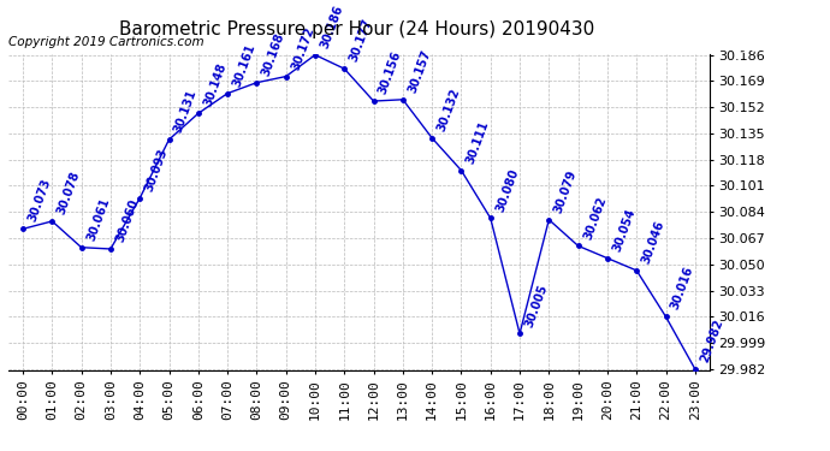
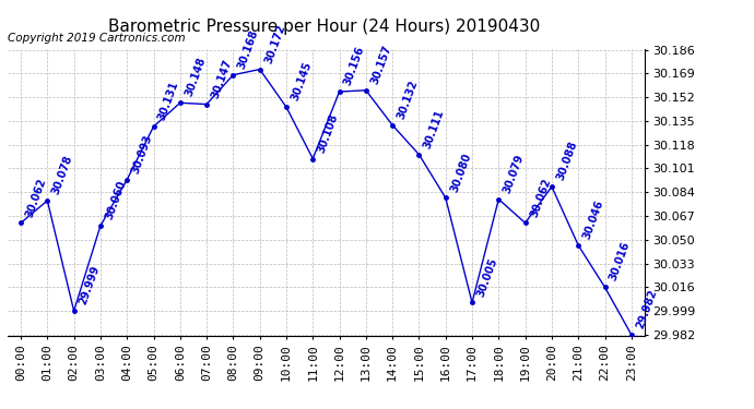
00:00: 30.073 -> 30.062
02:00: 30.061 -> 29.999
07:00: 30.161 -> 30.147
10:00: 30.186 -> 30.145
11:00: 30.177 -> 30.108
20:00: 30.054 -> 30.088
